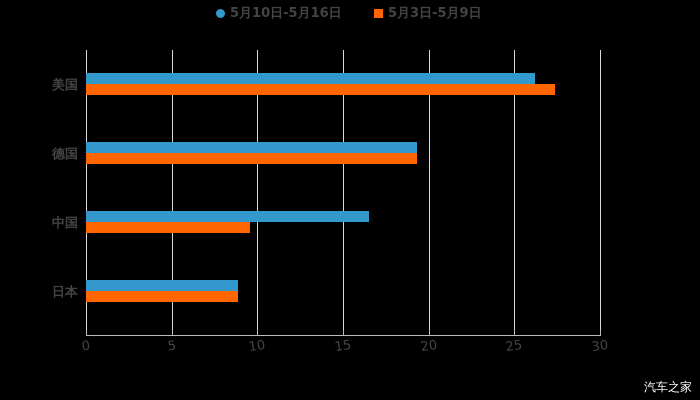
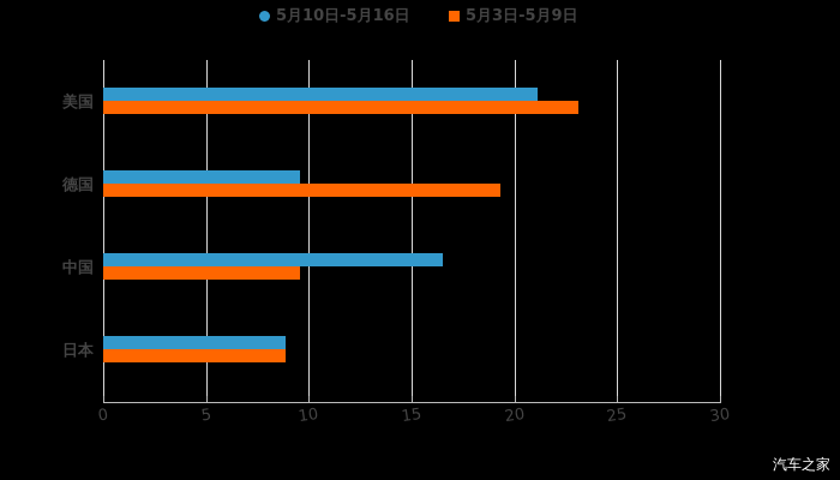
5月10日-5月16日/美国: 26.2 -> 21.1
5月3日-5月9日/美国: 27.4 -> 23.1
5月10日-5月16日/德国: 19.3 -> 9.6
